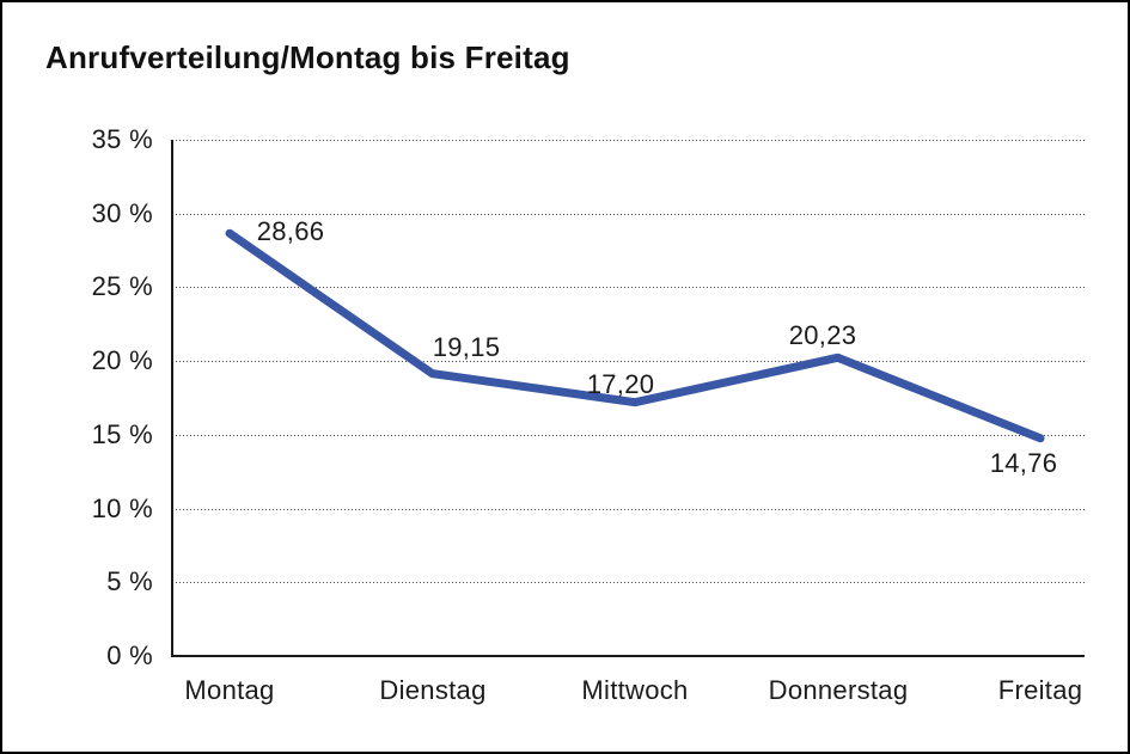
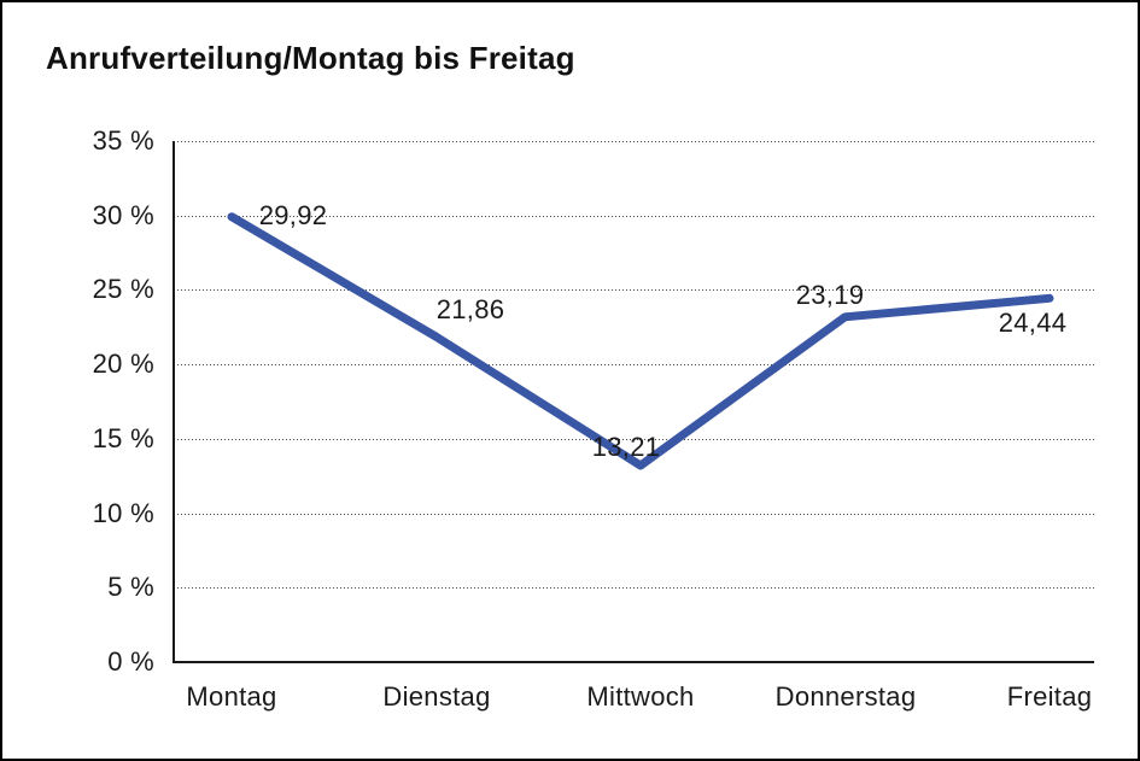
Montag: 28,66 -> 29,92
Dienstag: 19,15 -> 21,86
Mittwoch: 17,20 -> 13,21
Donnerstag: 20,23 -> 23,19
Freitag: 14,76 -> 24,44
